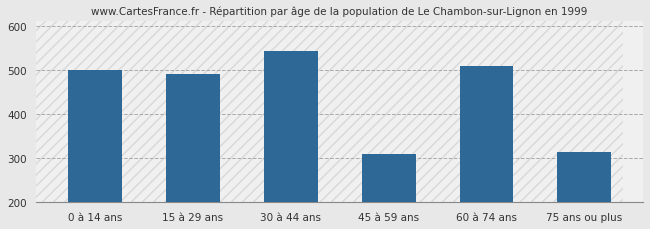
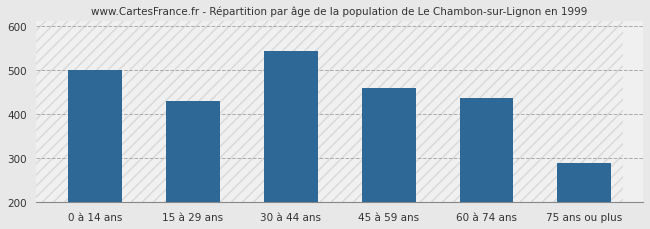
15 à 29 ans: 490 -> 430
45 à 59 ans: 310 -> 460
60 à 74 ans: 510 -> 437
75 ans ou plus: 315 -> 288
